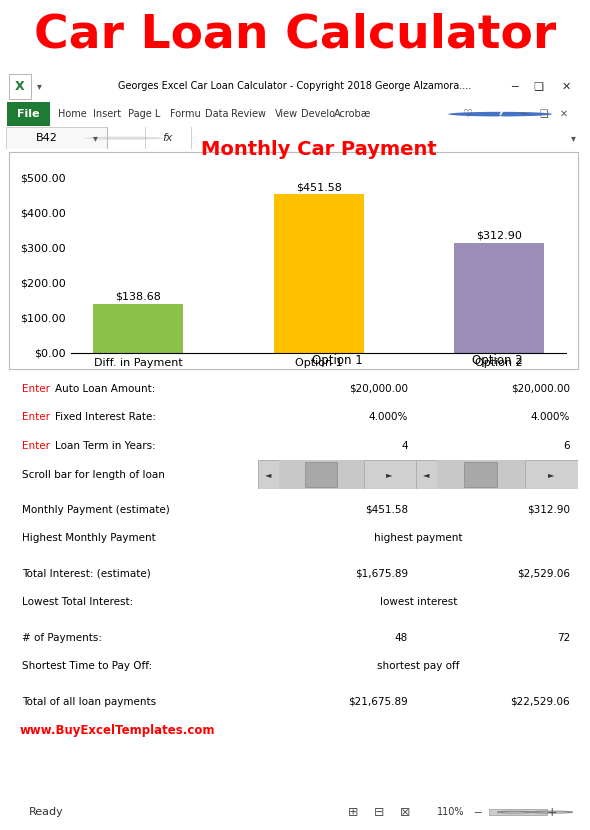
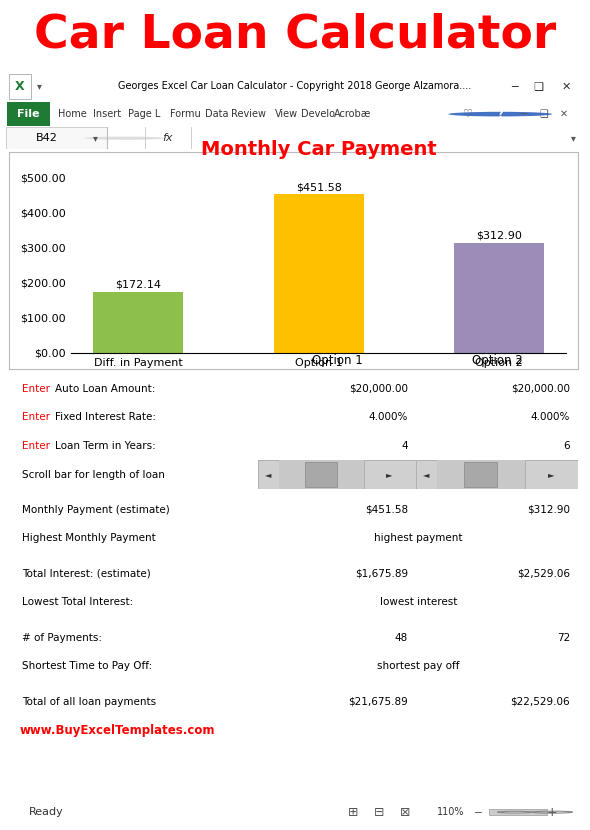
Diff. in Payment: $138.68 -> $172.14
